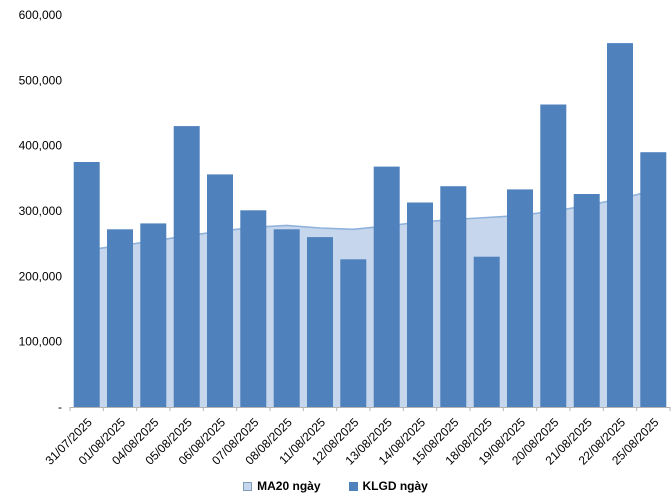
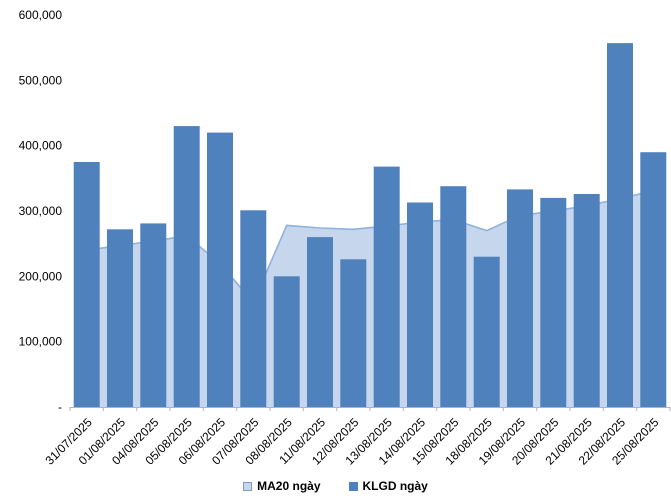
MA20 ngày/06/08/2025: 270000 -> 220000
KLGD ngày/06/08/2025: 360000 -> 420000
MA20 ngày/07/08/2025: 280000 -> 160000
KLGD ngày/08/08/2025: 270000 -> 200000
MA20 ngày/18/08/2025: 290000 -> 270000
KLGD ngày/20/08/2025: 460000 -> 320000
